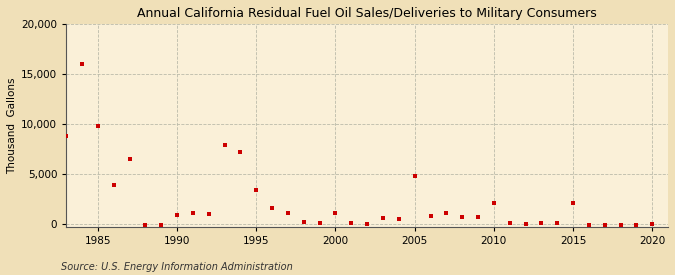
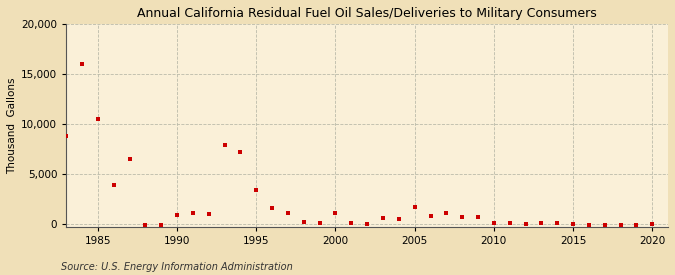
1985: 9,800 -> 10,500
2005: 4,800 -> 1,700
2010: 2,100 -> 100
2015: 2,100 -> 0
